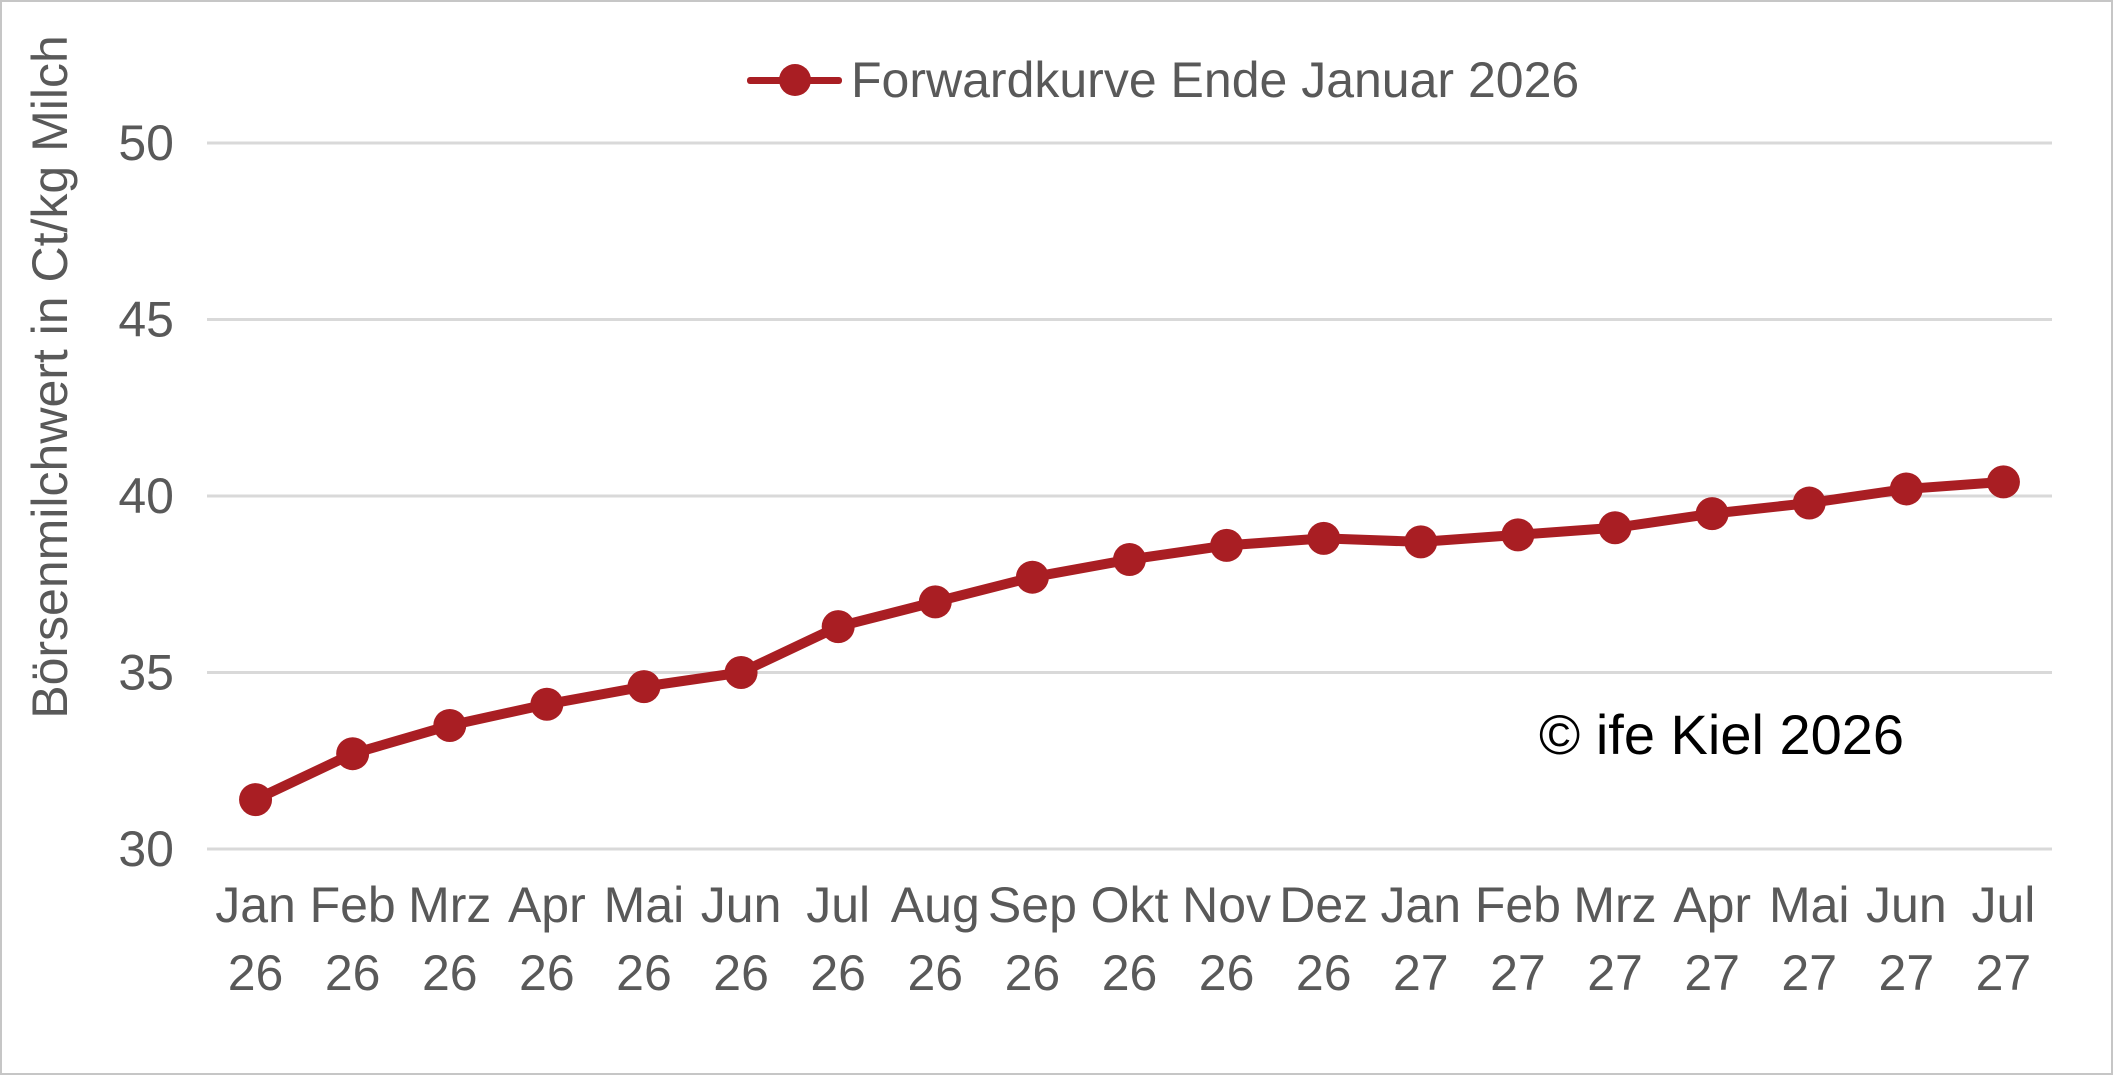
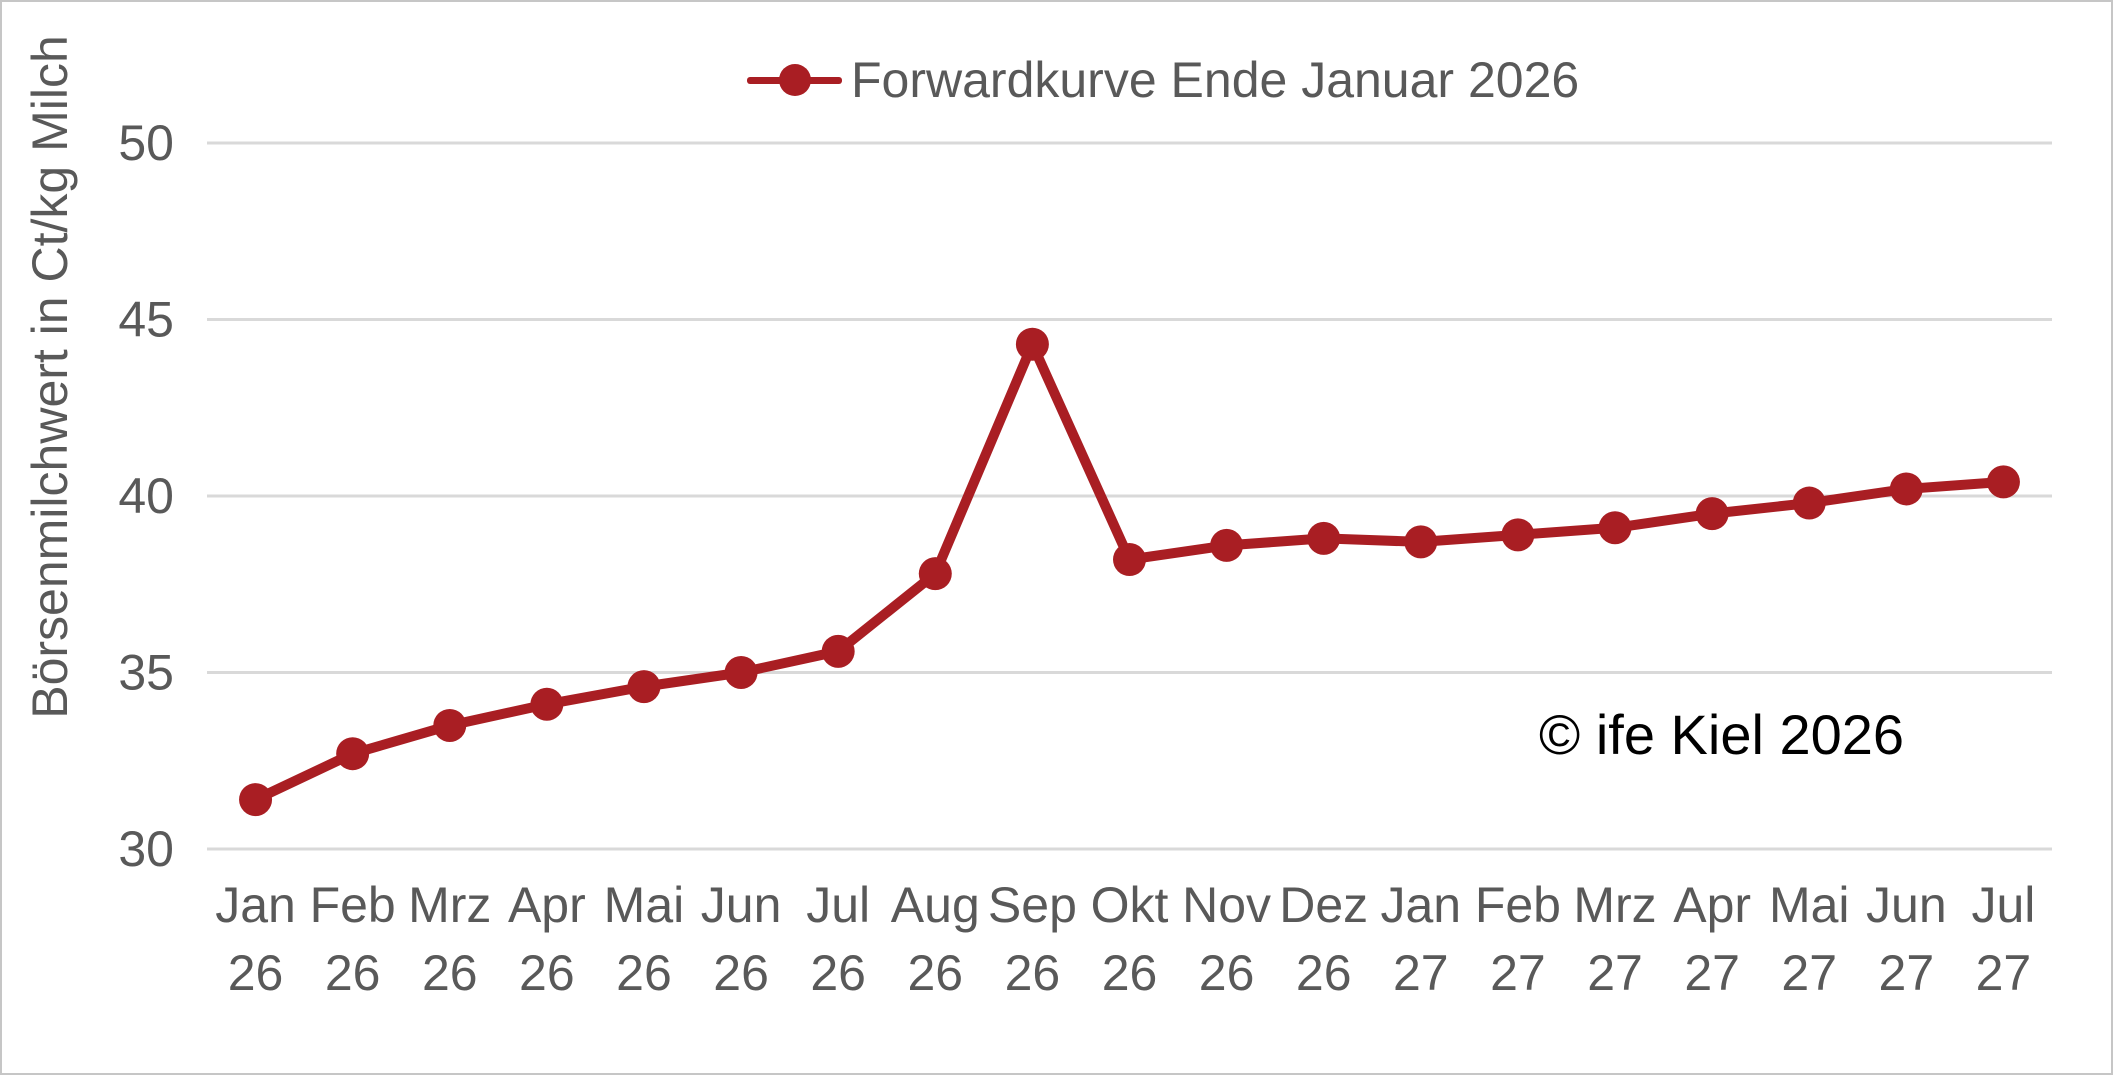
Jul 26: 36.3 -> 35.6
Aug 26: 37.0 -> 37.8
Sep 26: 37.7 -> 44.3
